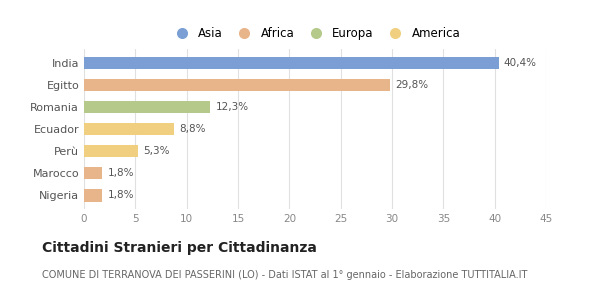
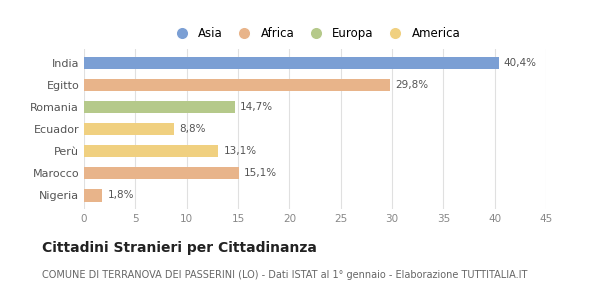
Romania: 12,3% -> 14,7%
Perù: 5,3% -> 13,1%
Marocco: 1,8% -> 15,1%
